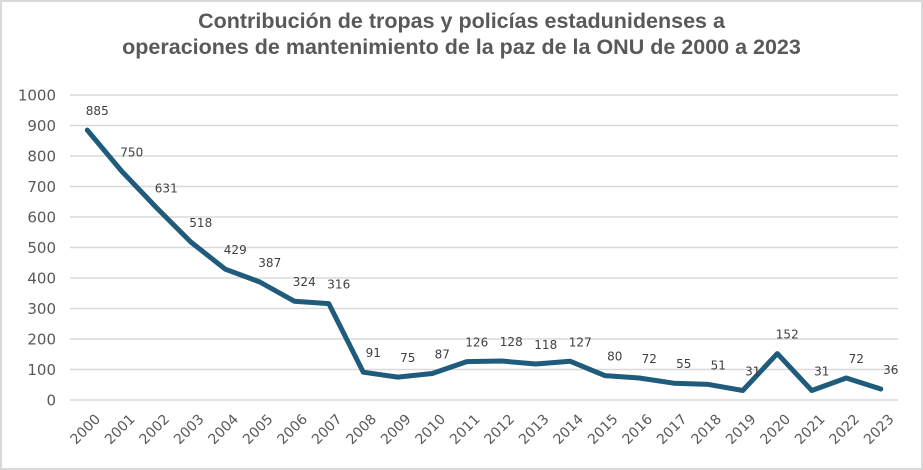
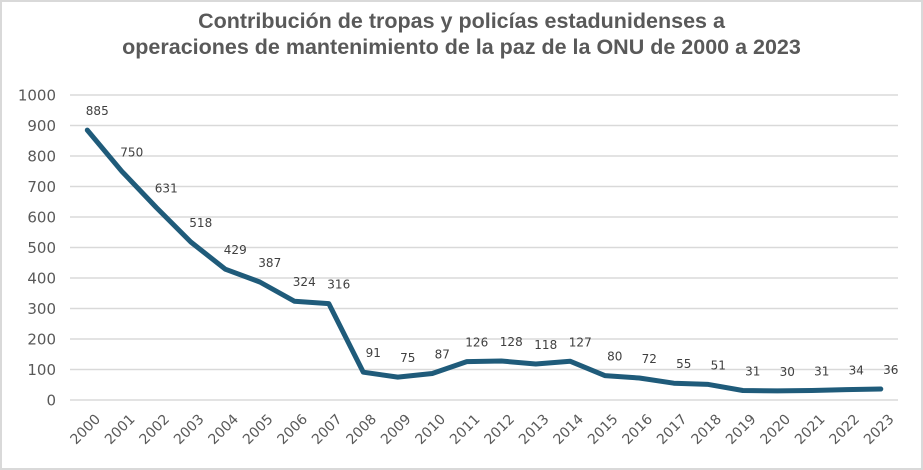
2020: 152 -> 30
2022: 72 -> 34
